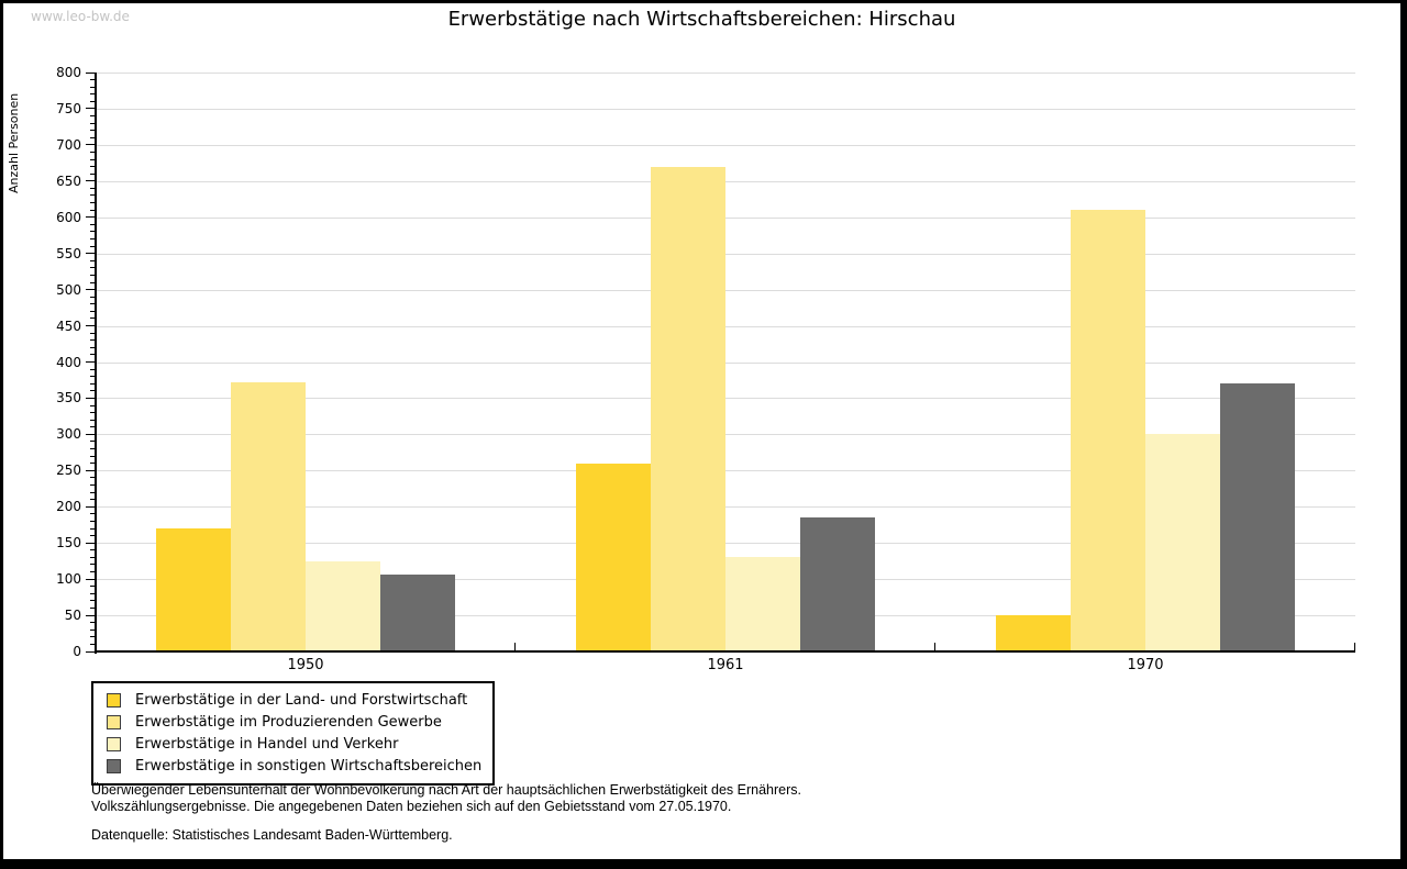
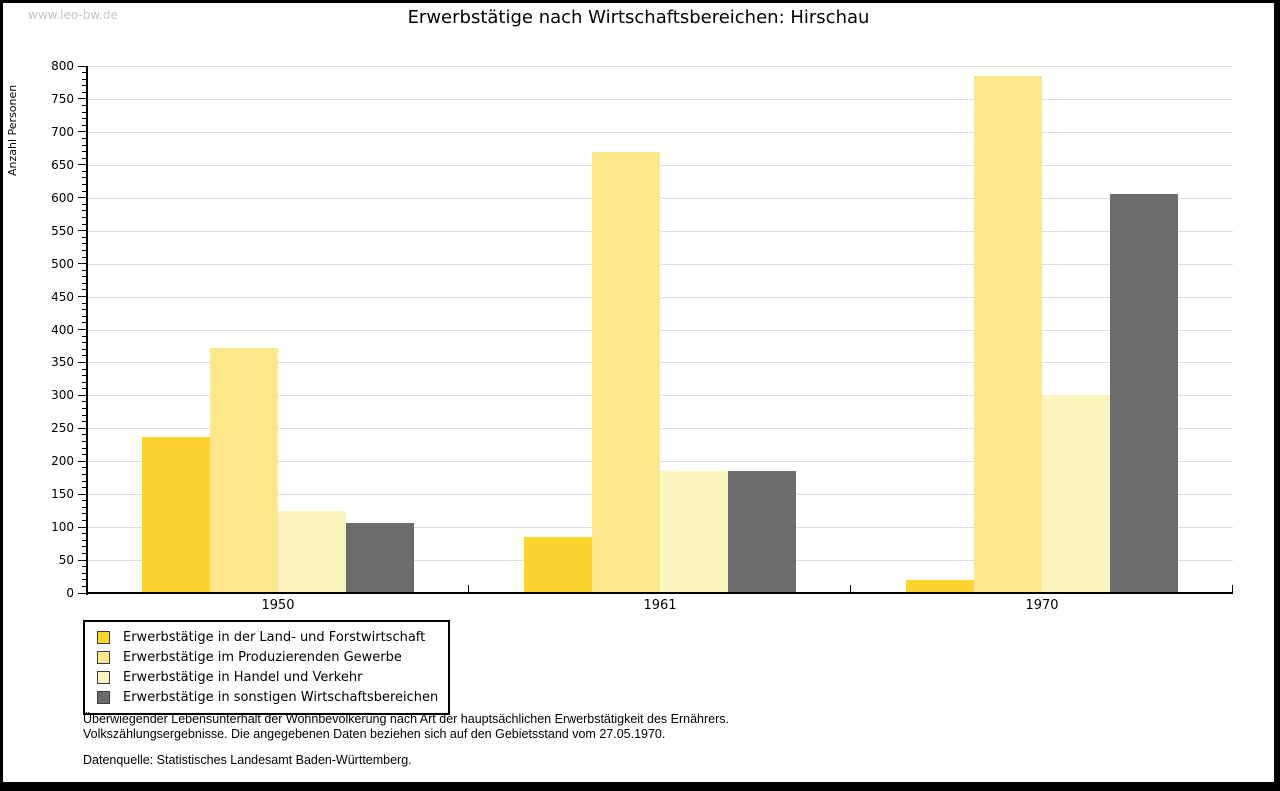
Erwerbstätige in der Land- und Forstwirtschaft/1950: 170 -> 240
Erwerbstätige in der Land- und Forstwirtschaft/1961: 260 -> 80
Erwerbstätige in Handel und Verkehr/1961: 130 -> 180
Erwerbstätige in der Land- und Forstwirtschaft/1970: 50 -> 20
Erwerbstätige im Produzierenden Gewerbe/1970: 610 -> 780
Erwerbstätige in sonstigen Wirtschaftsbereichen/1970: 370 -> 600
